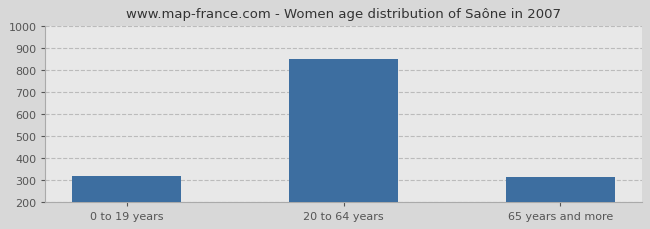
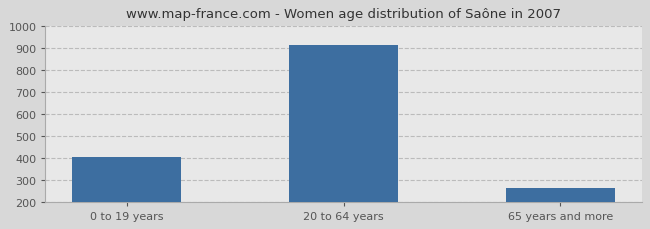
0 to 19 years: 315 -> 405
20 to 64 years: 850 -> 910
65 years and more: 310 -> 260
